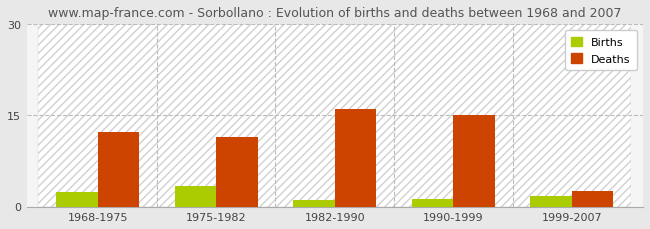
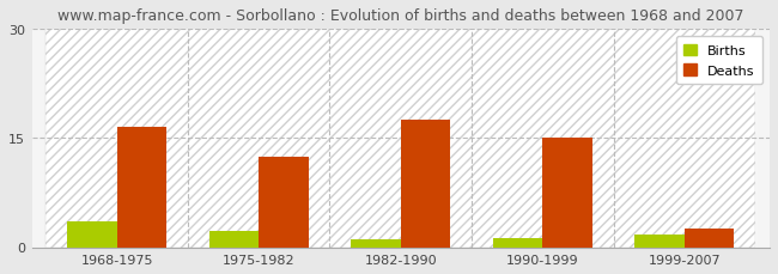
Births/1968-1975: 2.4 -> 3.5
Deaths/1968-1975: 12.2 -> 16.5
Births/1975-1982: 3.4 -> 2.2
Deaths/1975-1982: 11.4 -> 12.5
Deaths/1982-1990: 16.0 -> 17.5
